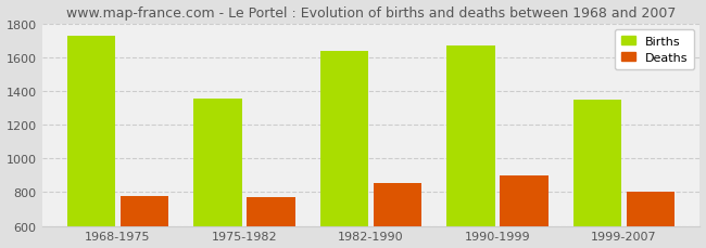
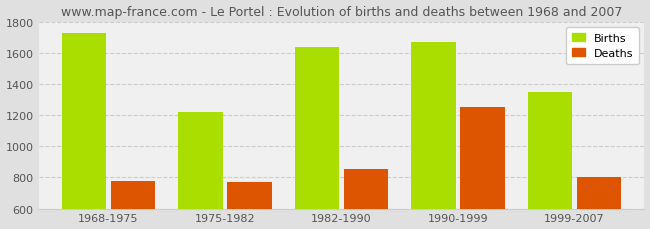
Births/1975-1982: 1360 -> 1220
Deaths/1990-1999: 900 -> 1250
